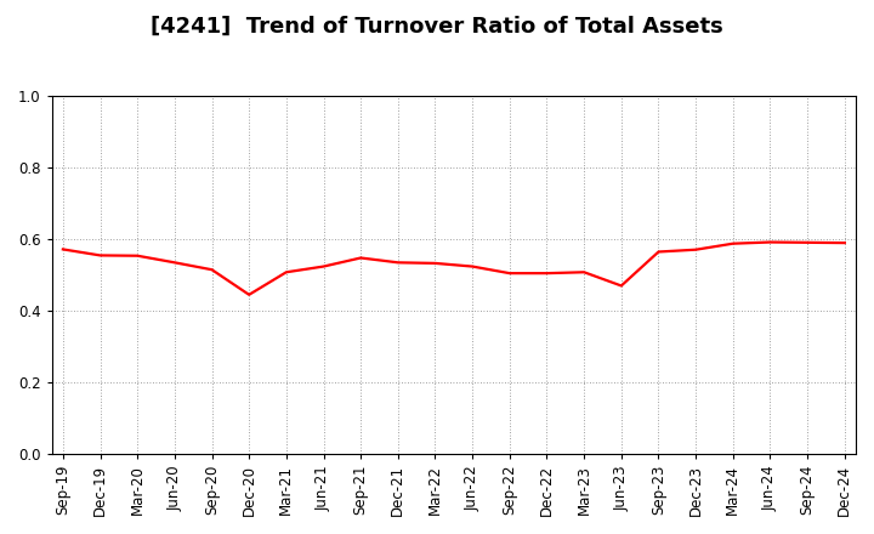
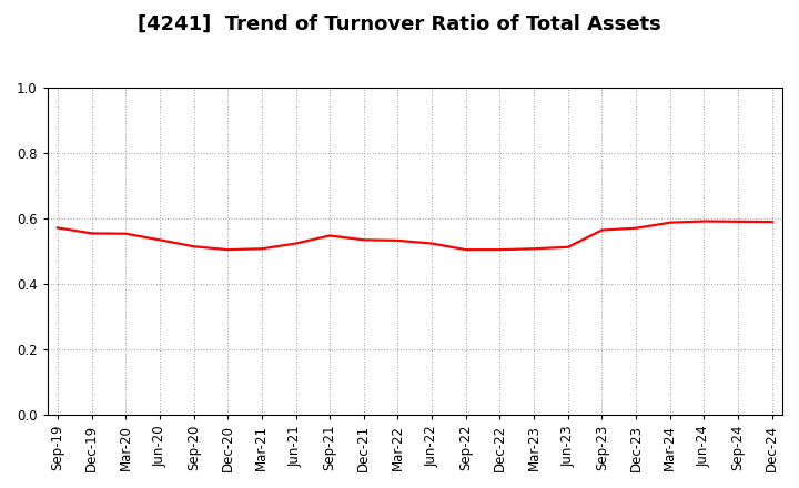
Dec-20: 0.445 -> 0.505
Jun-23: 0.470 -> 0.513
